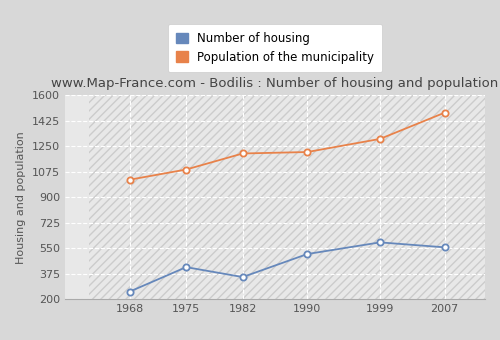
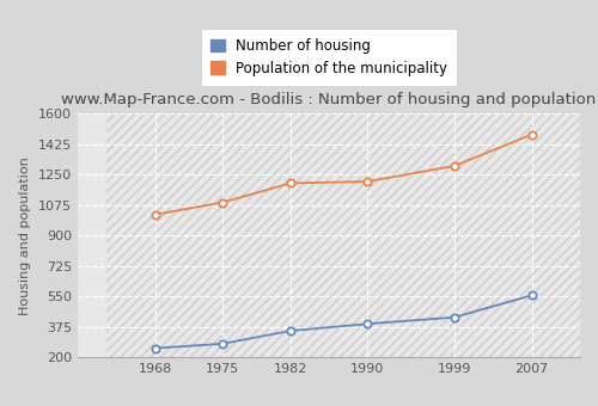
Number of housing/1975: 420 -> 280
Number of housing/1990: 510 -> 390
Number of housing/1999: 590 -> 430
